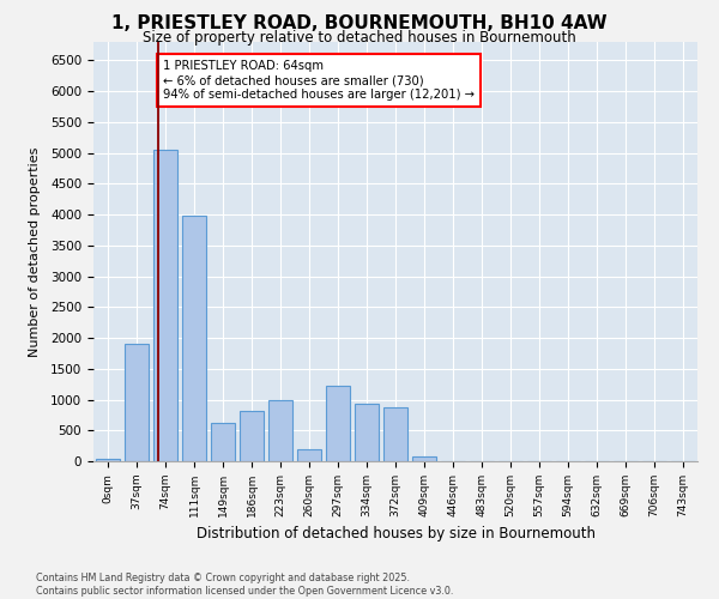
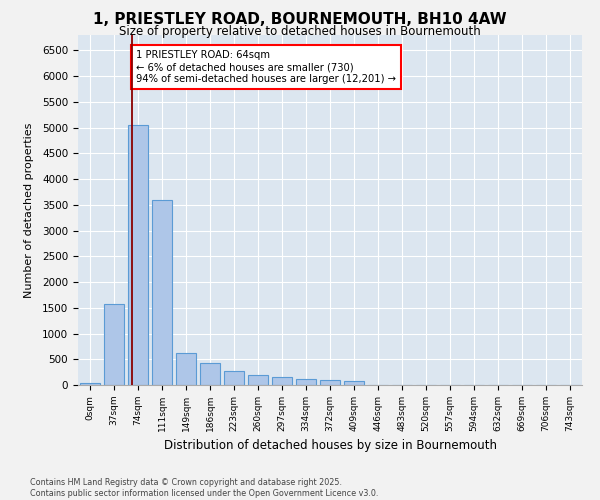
37sqm: 1900 -> 1580
111sqm: 3980 -> 3600
186sqm: 820 -> 430
223sqm: 1000 -> 270
297sqm: 1220 -> 150
334sqm: 940 -> 120
372sqm: 880 -> 100
